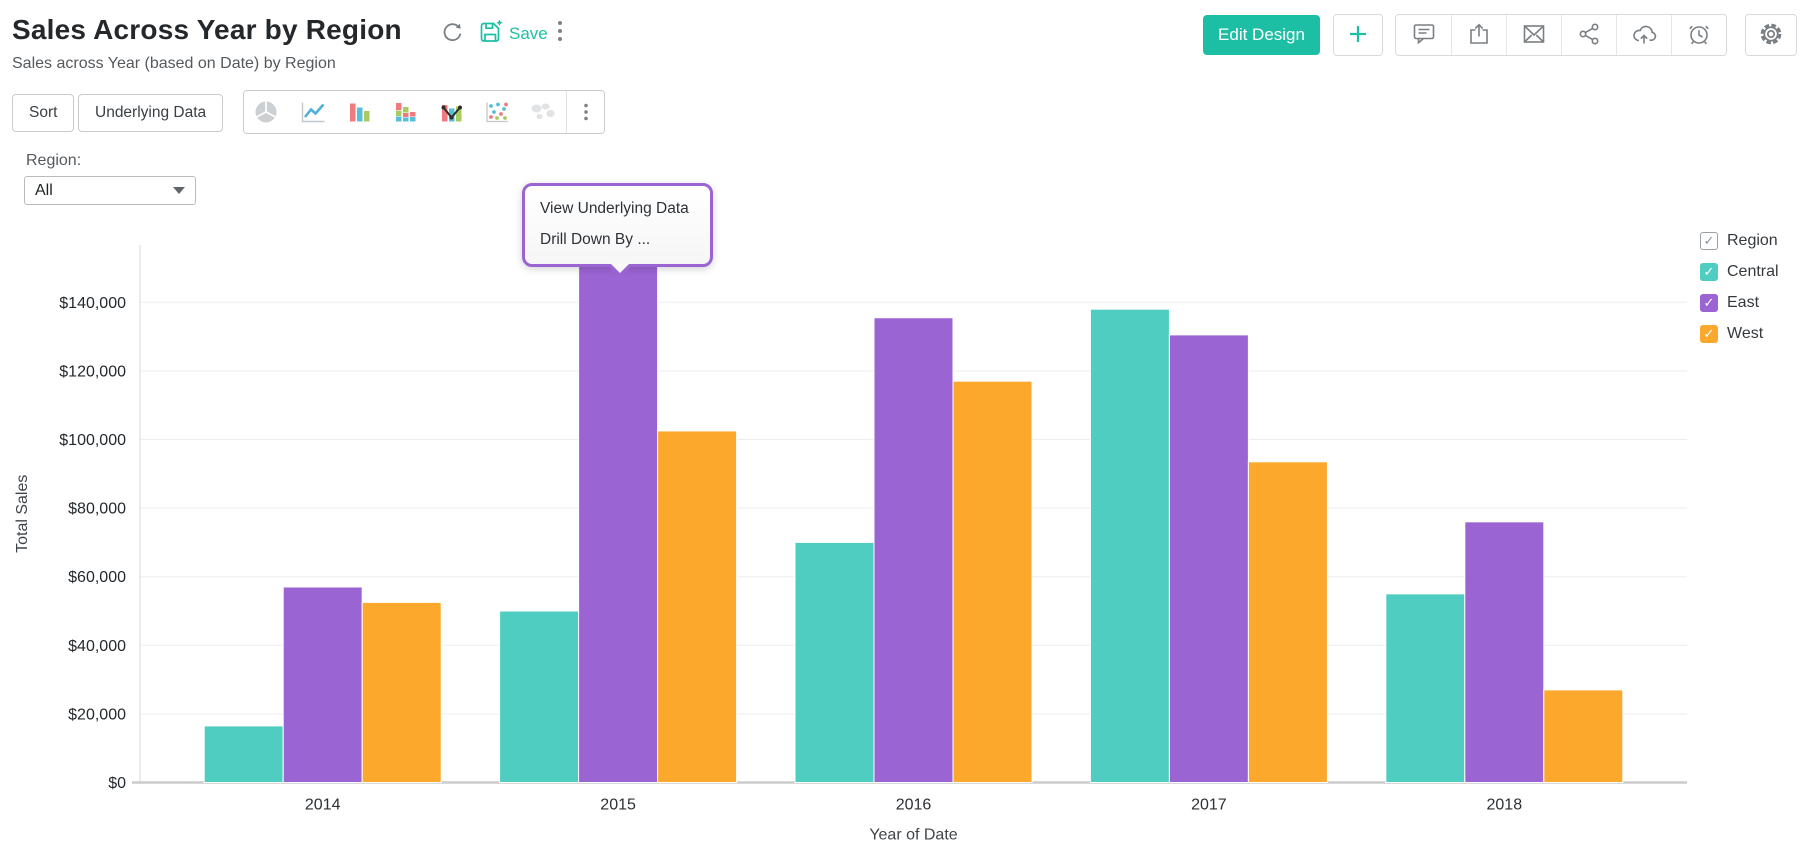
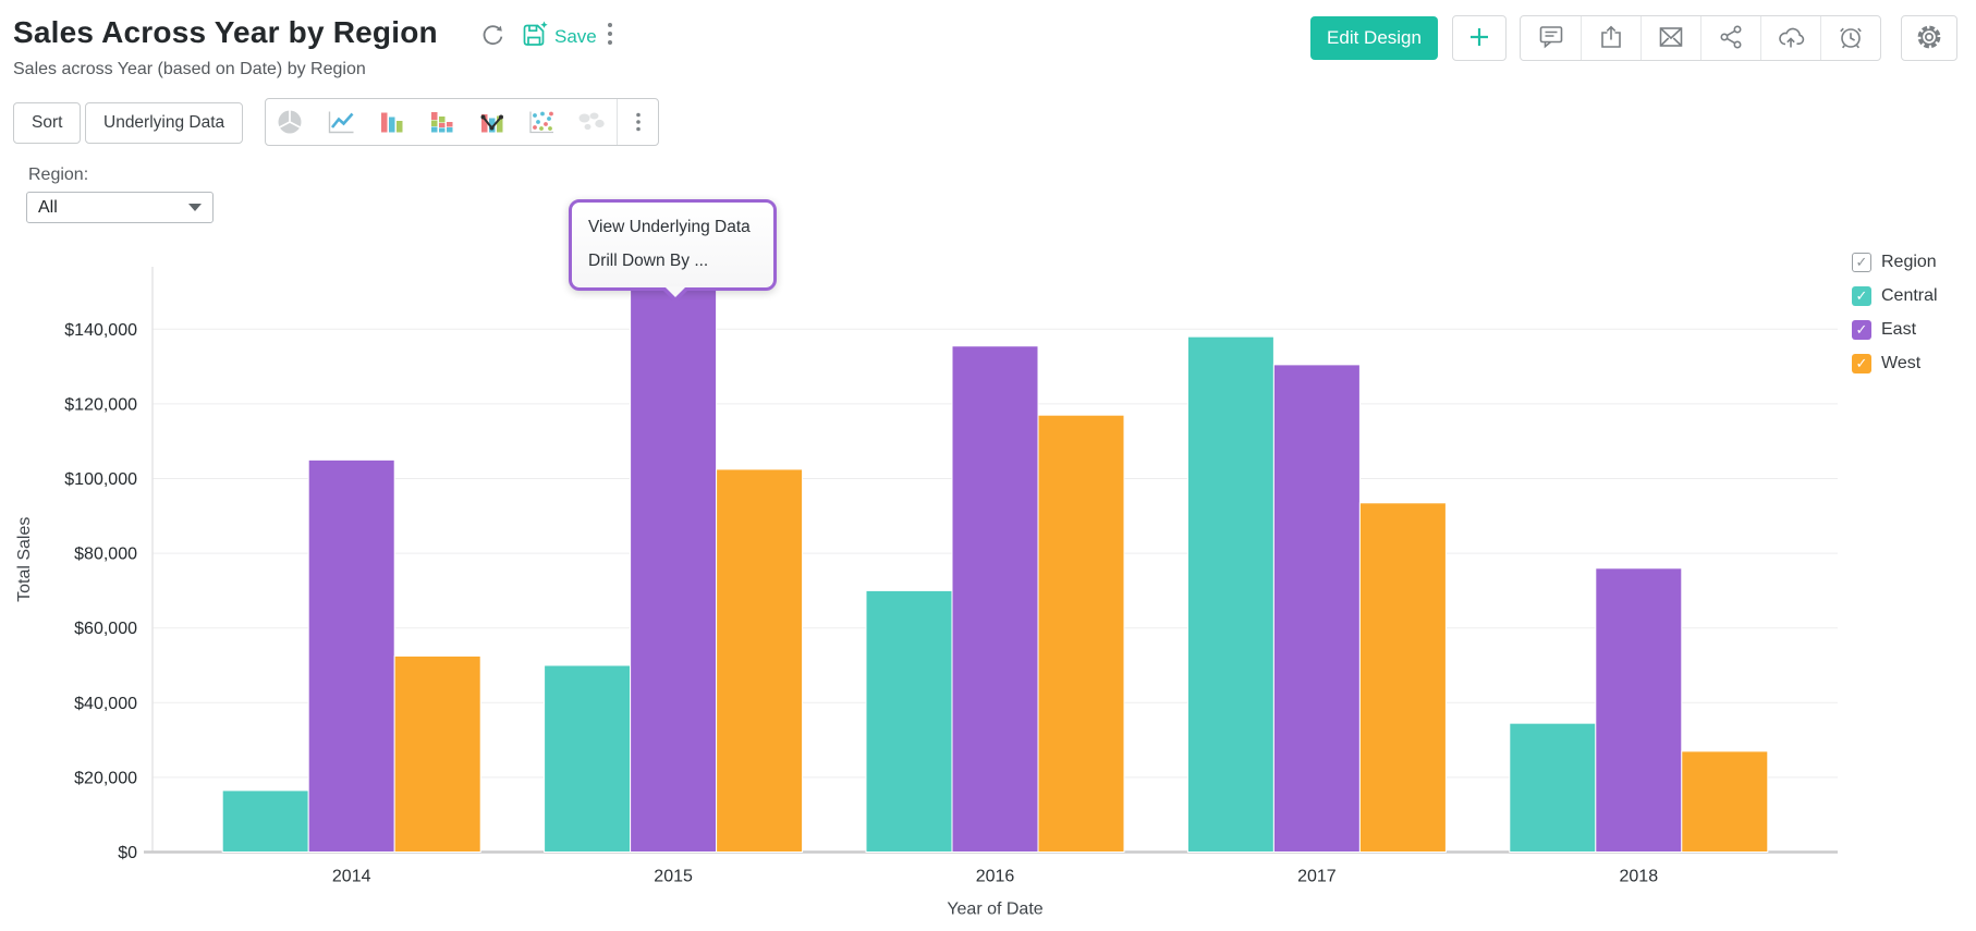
East/2014: $57000 -> $105000
Central/2018: $55000 -> $34000
